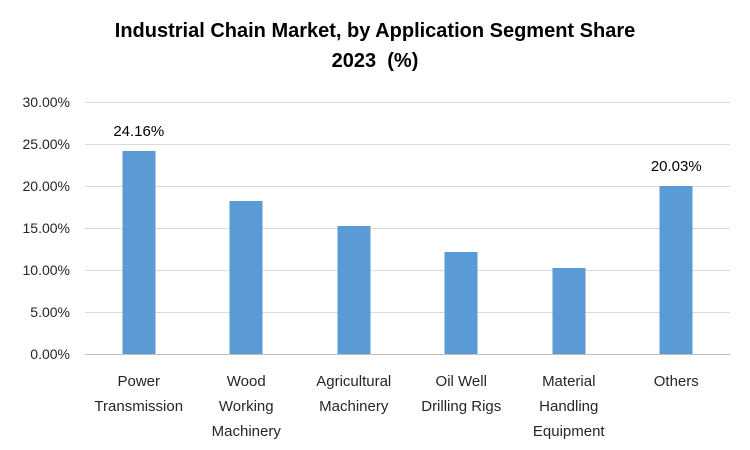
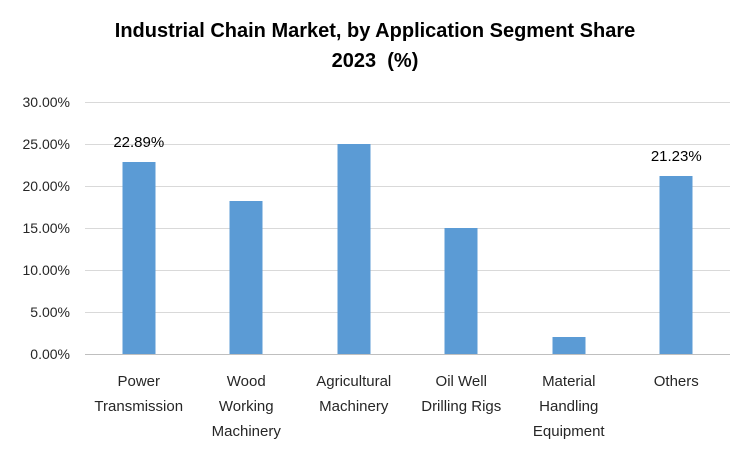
Power Transmission: 24.16% -> 22.89%
Agricultural Machinery: 15% -> 25%
Oil Well Drilling Rigs: 12% -> 15%
Material Handling Equipment: 10% -> 2%
Others: 20.03% -> 21.23%
